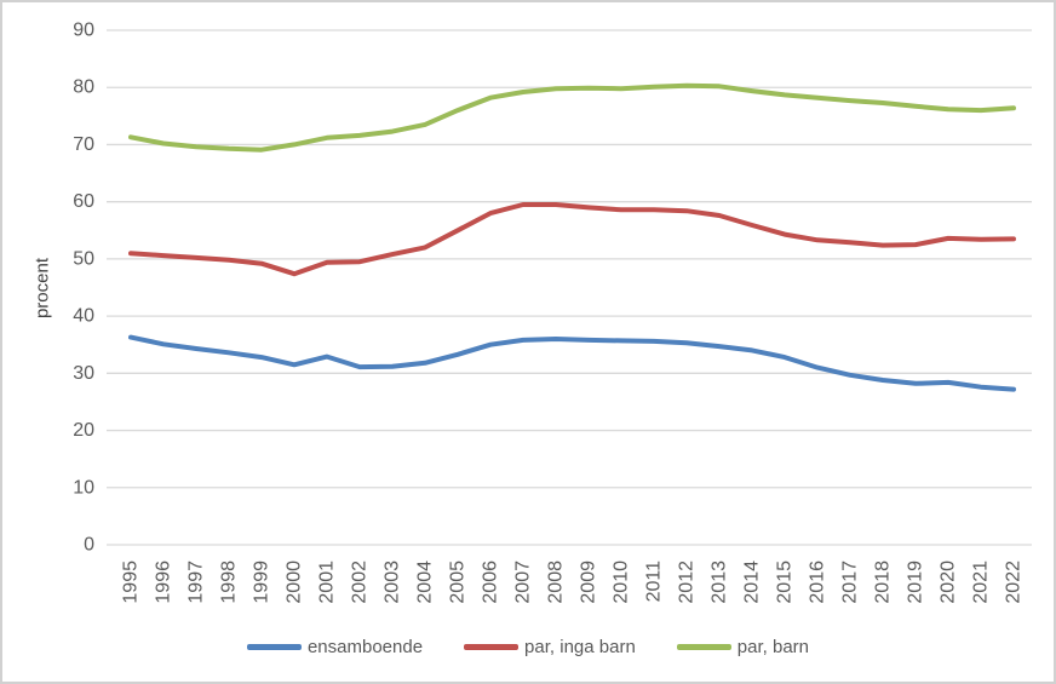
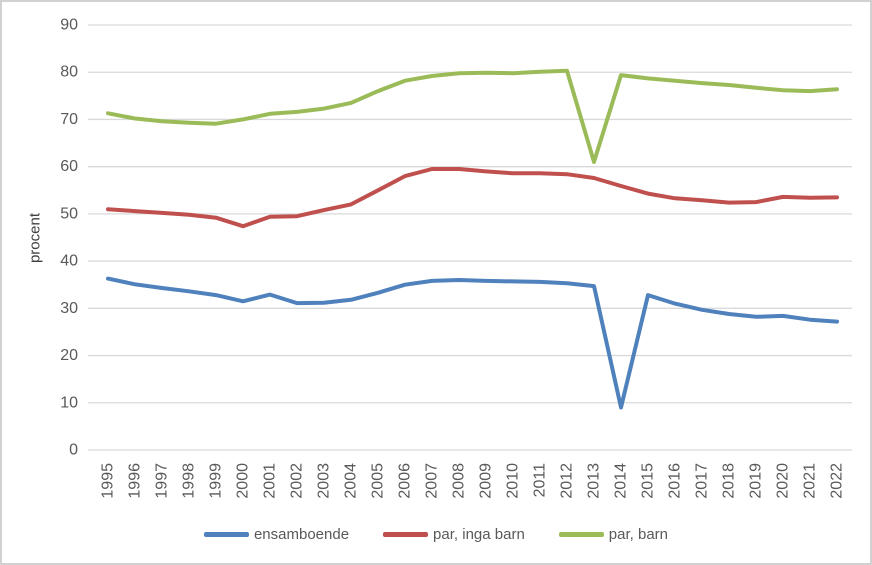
par, barn/2013: 80 -> 61
ensamboende/2014: 34 -> 9
